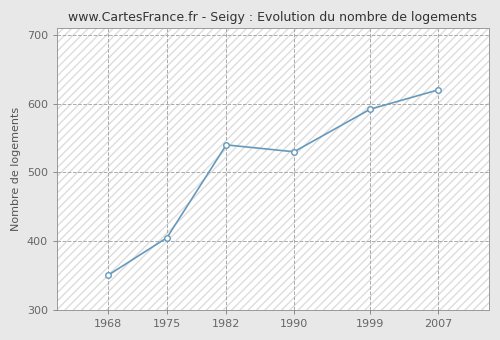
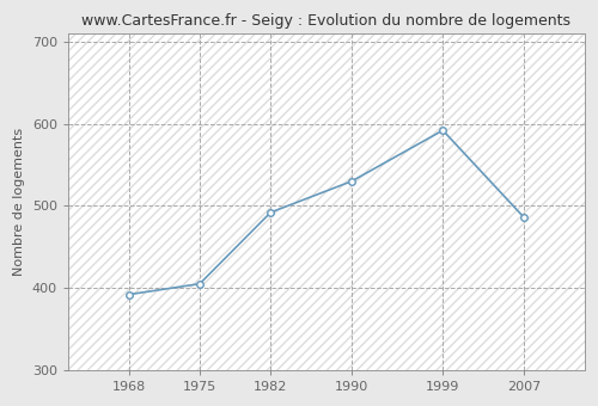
1968: 350 -> 392
1982: 540 -> 492
2007: 620 -> 486
